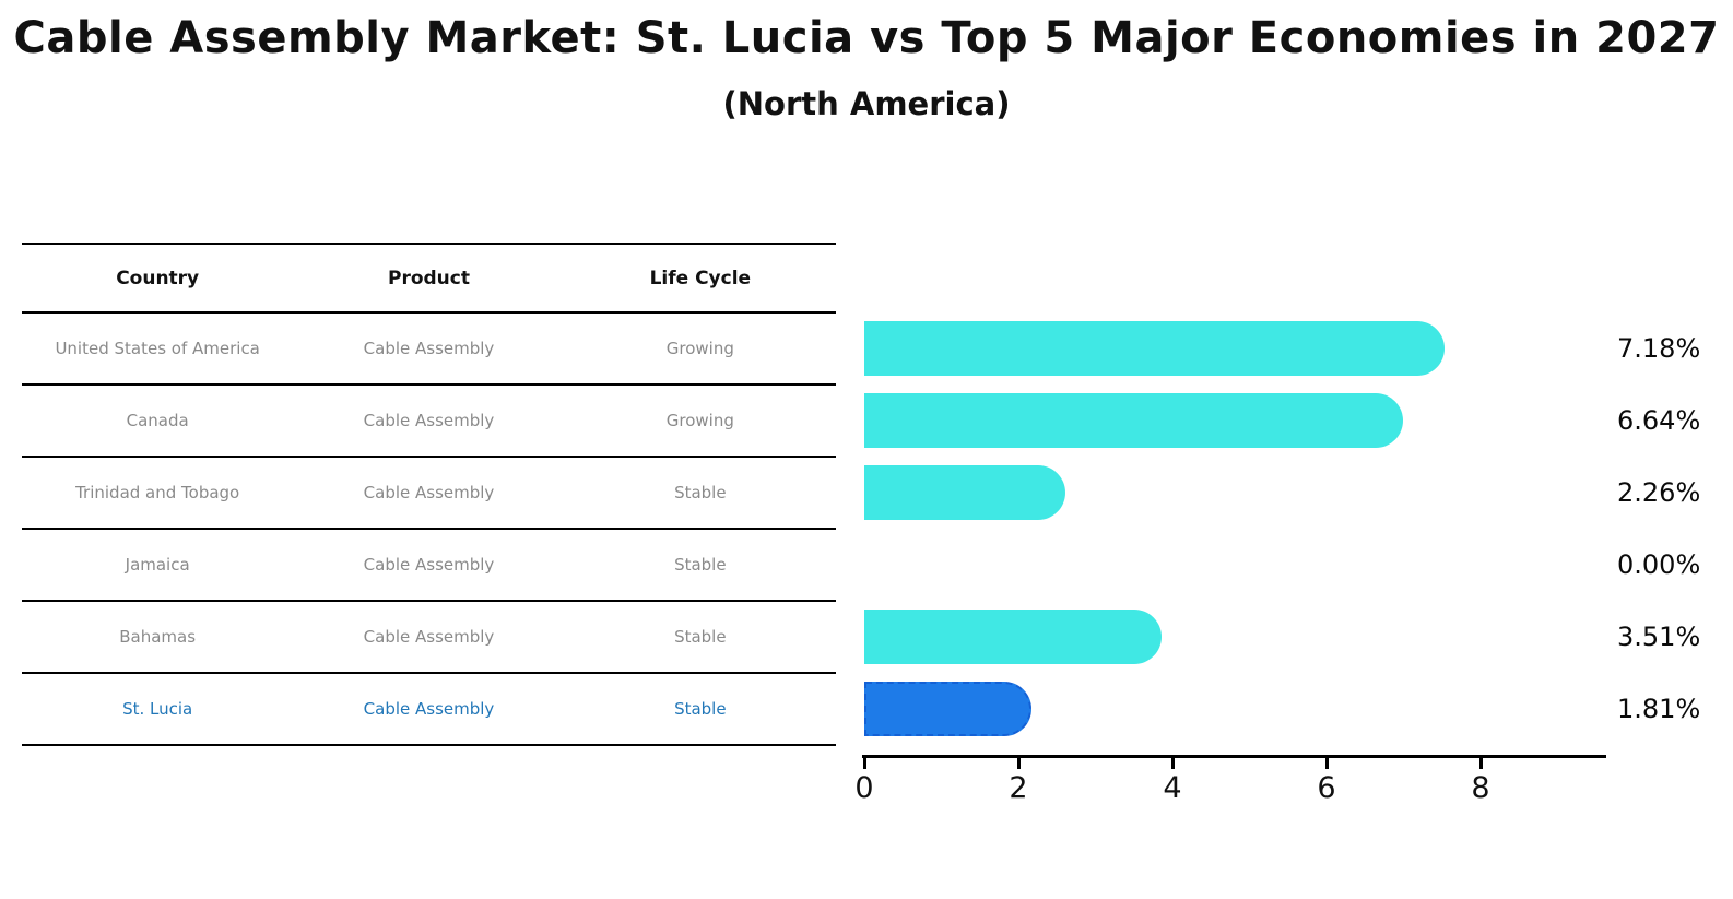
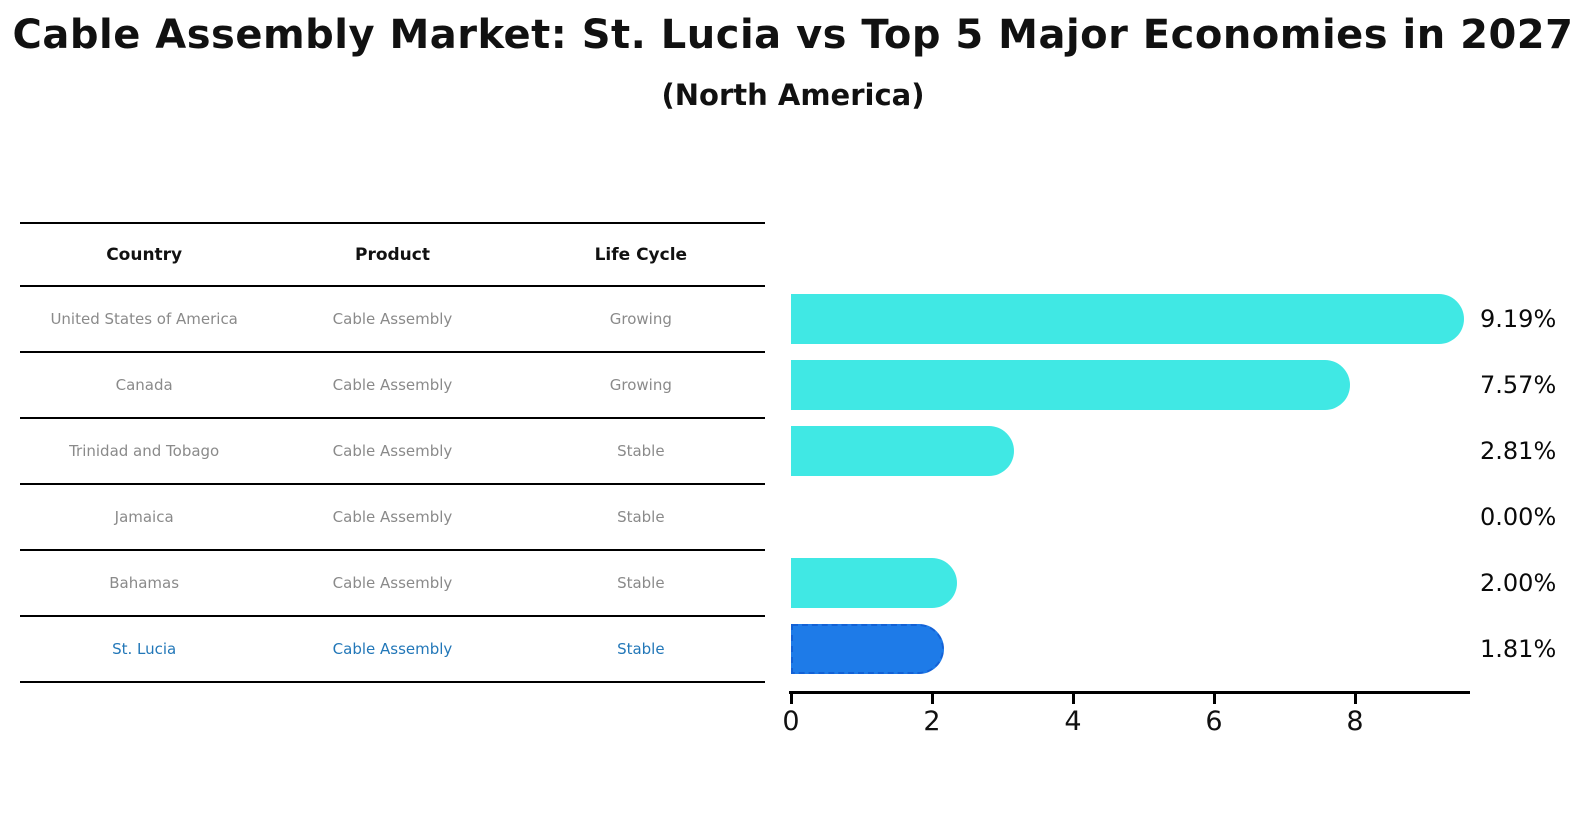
United States of America: 7.18% -> 9.19%
Canada: 6.64% -> 7.57%
Trinidad and Tobago: 2.26% -> 2.81%
Bahamas: 3.51% -> 2.00%
